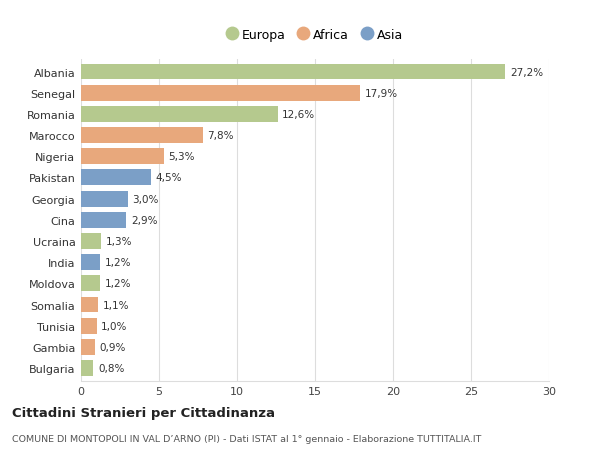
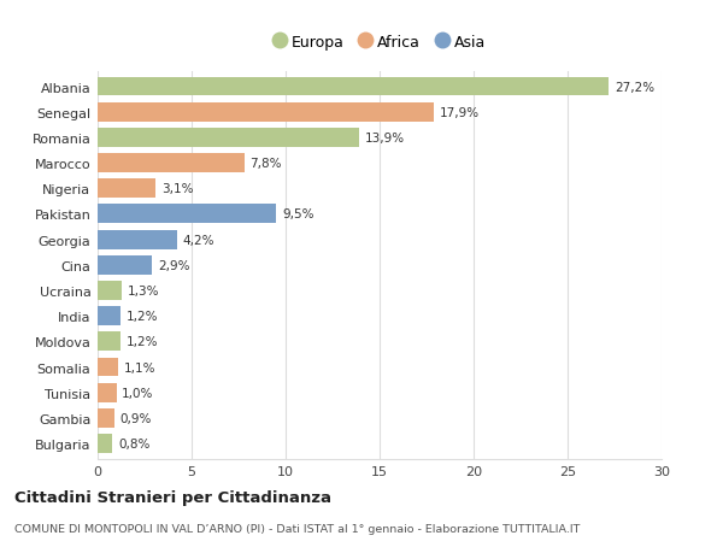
Romania: 12,6% -> 13,9%
Nigeria: 5,3% -> 3,1%
Pakistan: 4,5% -> 9,5%
Georgia: 3,0% -> 4,2%
